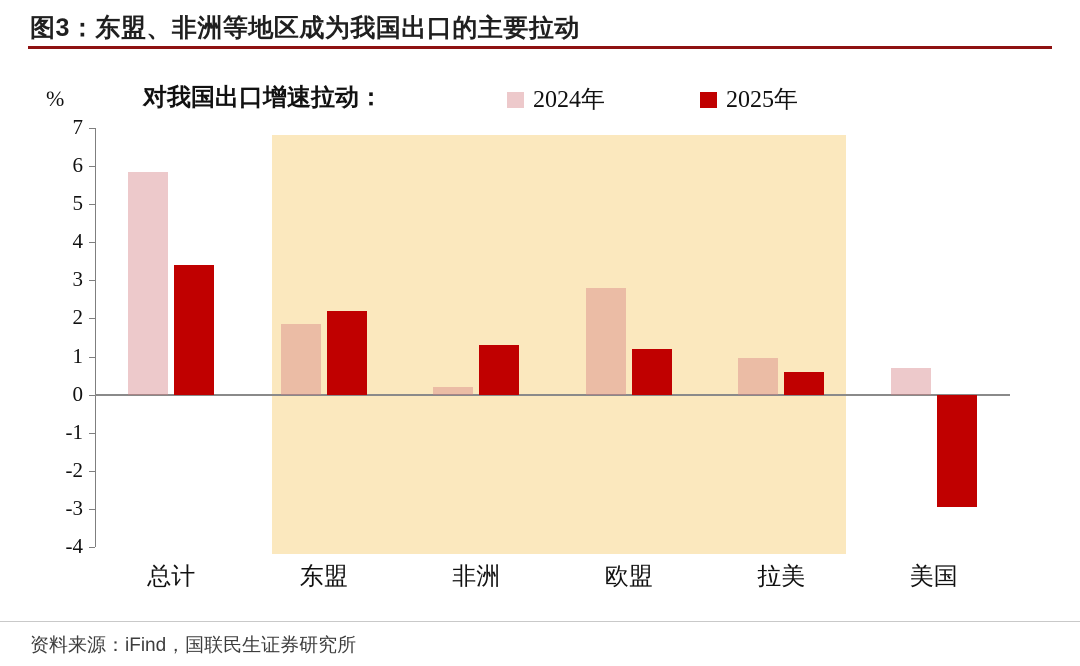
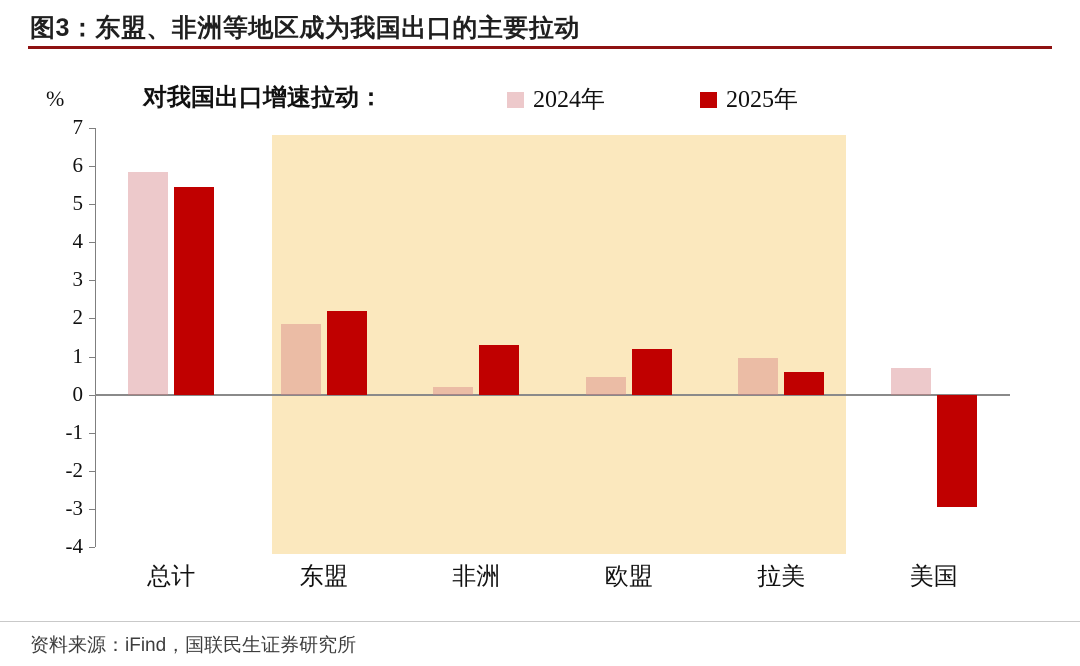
2025年/总计: 3.4 -> 5.5
2024年/欧盟: 2.8 -> 0.5
